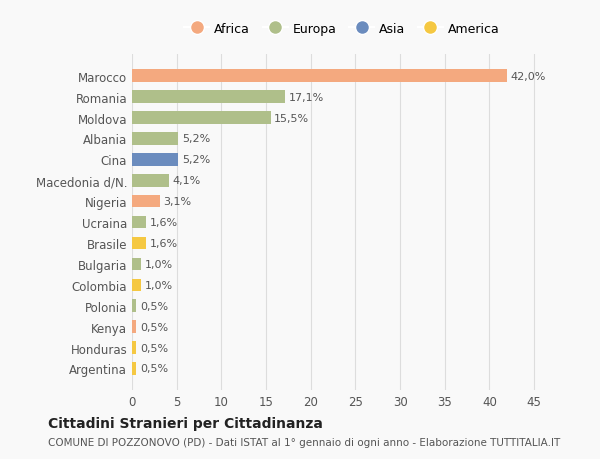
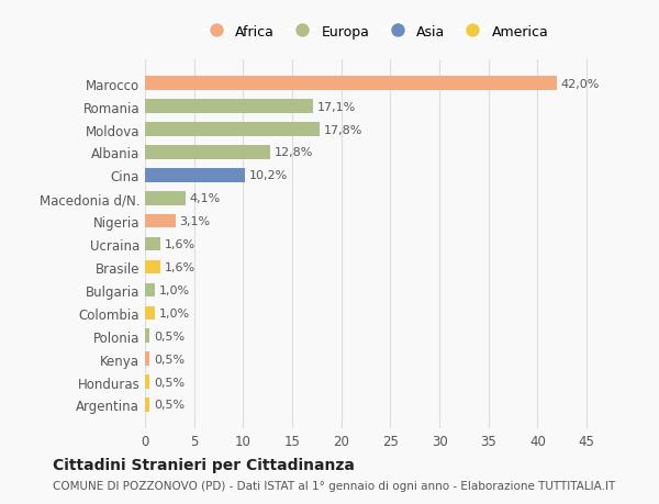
Moldova: 15,5% -> 17,8%
Albania: 5,2% -> 12,8%
Cina: 5,2% -> 10,2%
